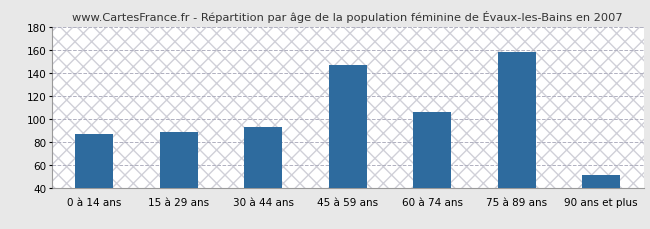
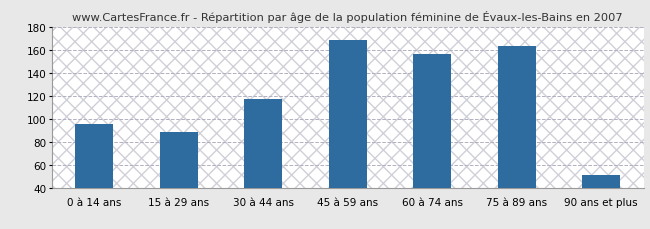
0 à 14 ans: 87 -> 95
30 à 44 ans: 93 -> 117
45 à 59 ans: 147 -> 168
60 à 74 ans: 106 -> 156
75 à 89 ans: 158 -> 163
